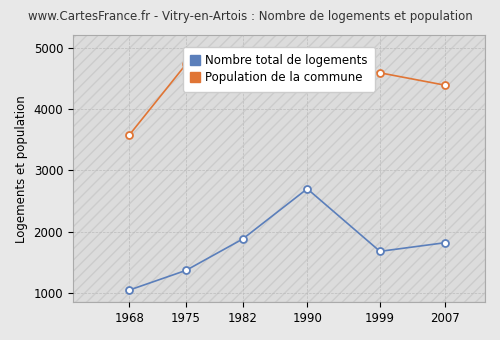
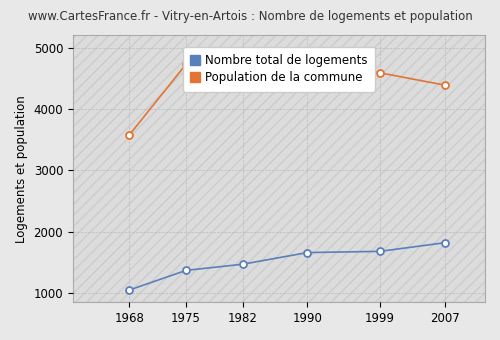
Nombre total de logements/1982: 1880 -> 1470
Nombre total de logements/1990: 2700 -> 1660
